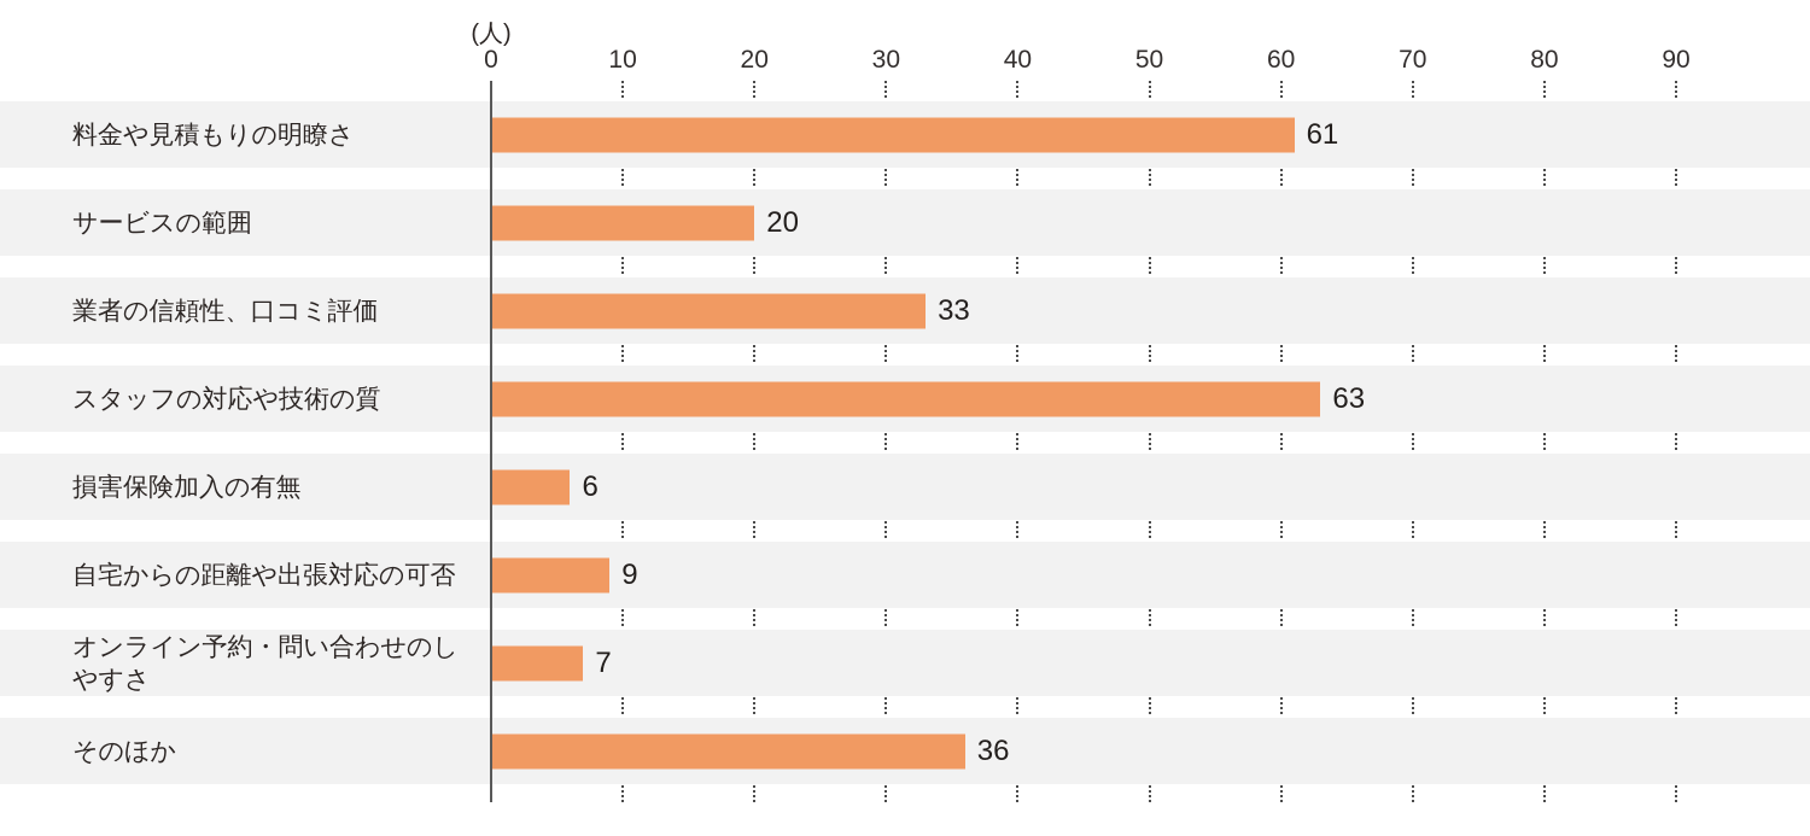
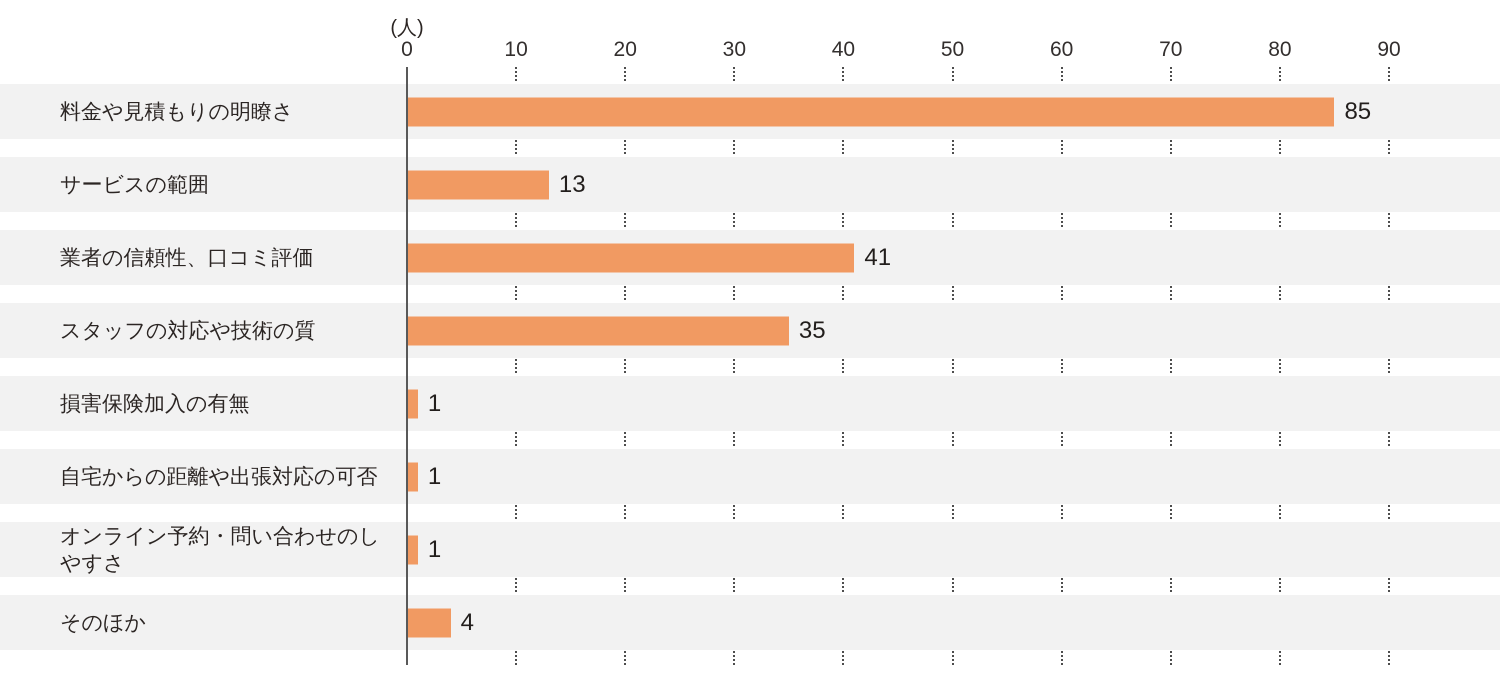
料金や見積もりの明瞭さ: 61 -> 85
サービスの範囲: 20 -> 13
業者の信頼性、口コミ評価: 33 -> 41
スタッフの対応や技術の質: 63 -> 35
損害保険加入の有無: 6 -> 1
自宅からの距離や出張対応の可否: 9 -> 1
オンライン予約・問い合わせのしやすさ: 7 -> 1
そのほか: 36 -> 4
